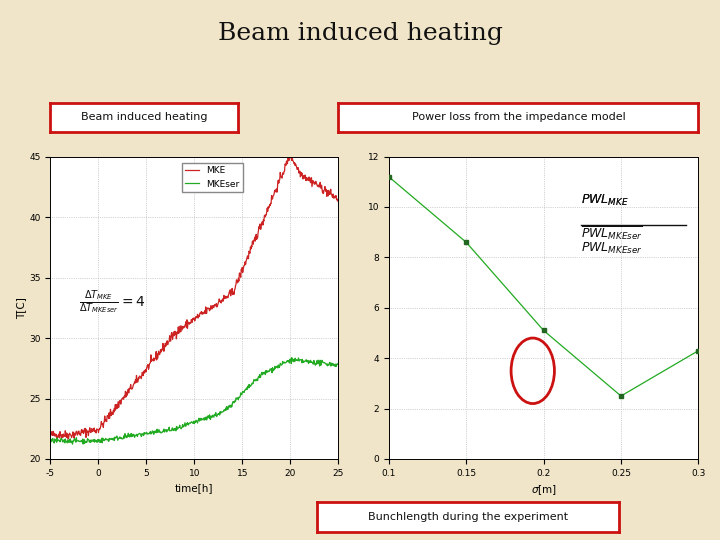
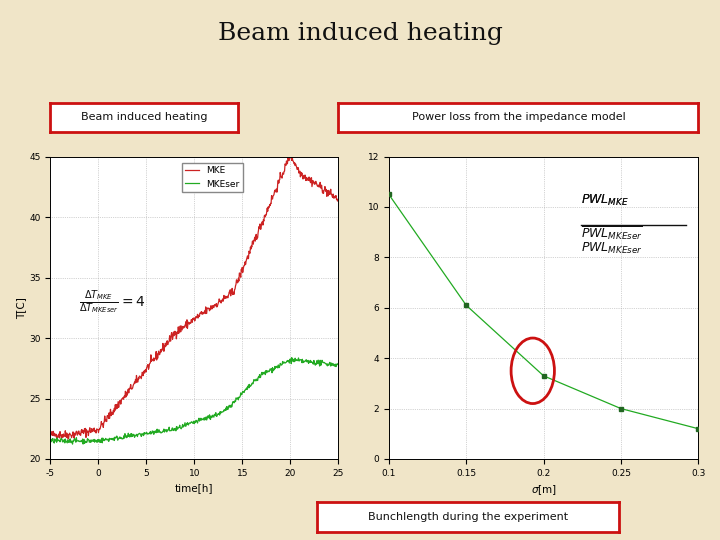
0.1: 11.2 -> 10.5
0.15: 8.6 -> 6.1
0.2: 5.1 -> 3.3
0.25: 2.5 -> 2.0
0.3: 4.3 -> 1.2
